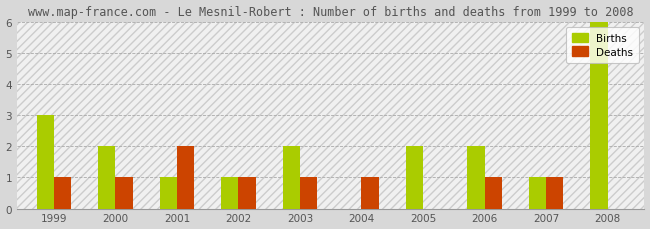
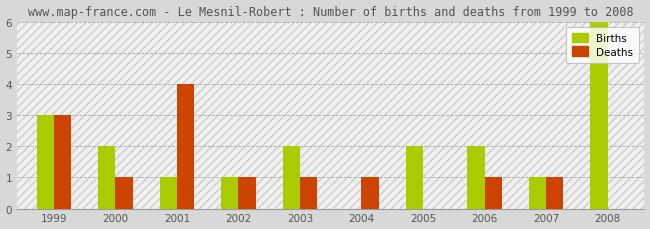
Deaths/1999: 1 -> 3
Deaths/2001: 2 -> 4
